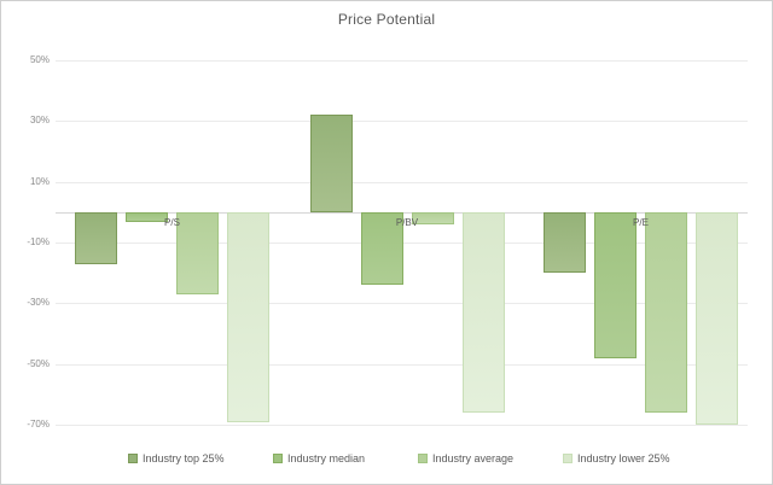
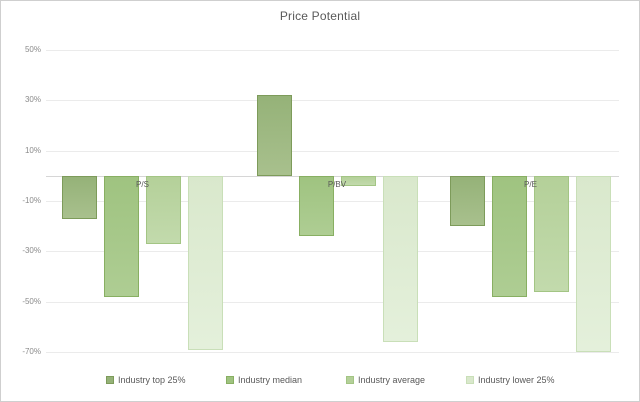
Industry median/P/S: -3% -> -48%
Industry average/P/E: -66% -> -46%
